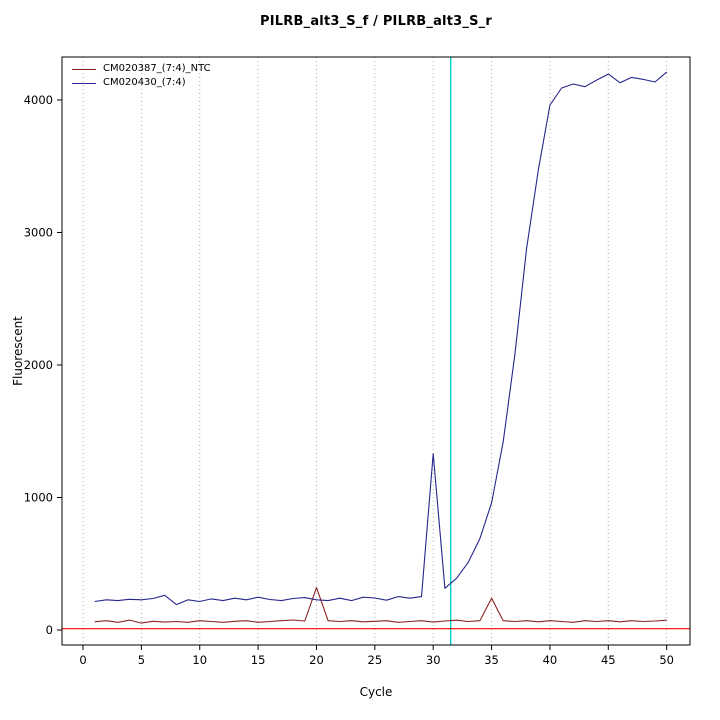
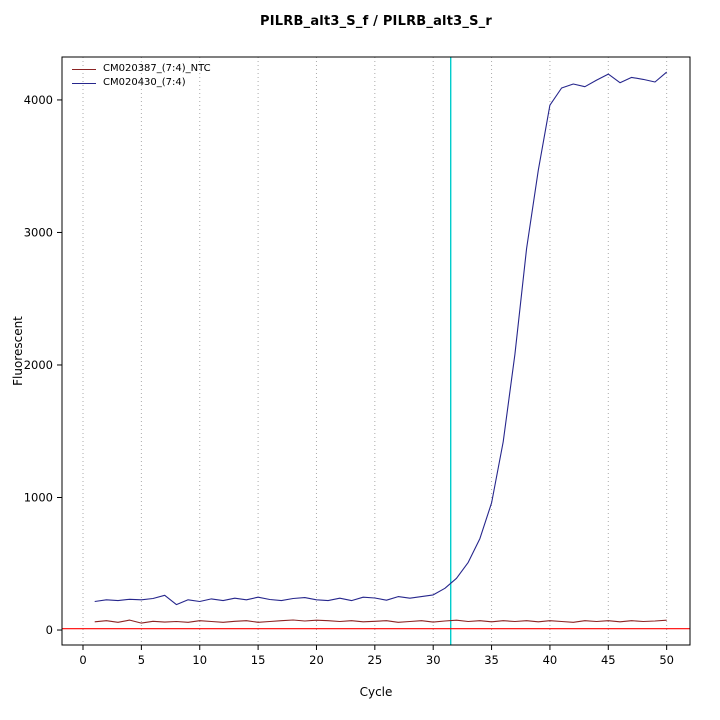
CM020387_(7:4)_NTC/20: 320 -> 70
CM020430_(7:4)/30: 1330 -> 260
CM020387_(7:4)_NTC/35: 240 -> 60
